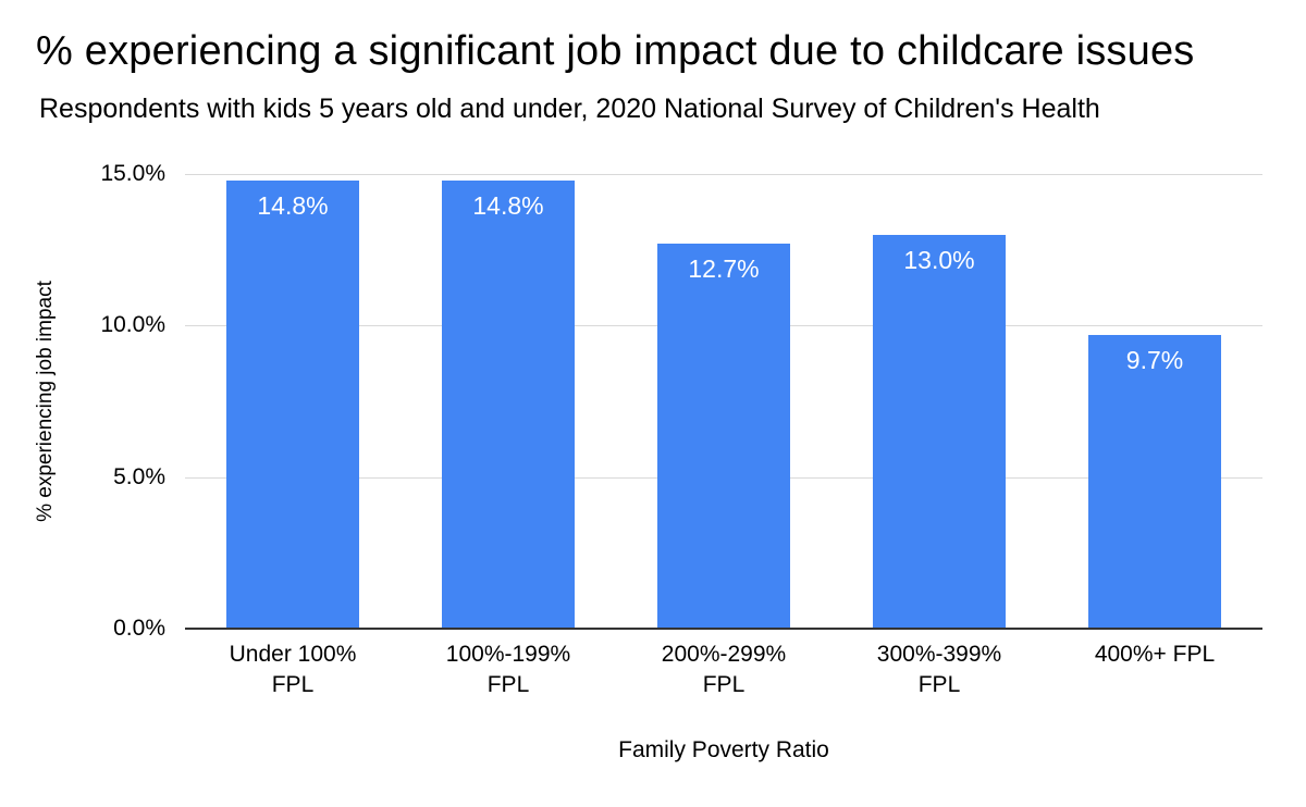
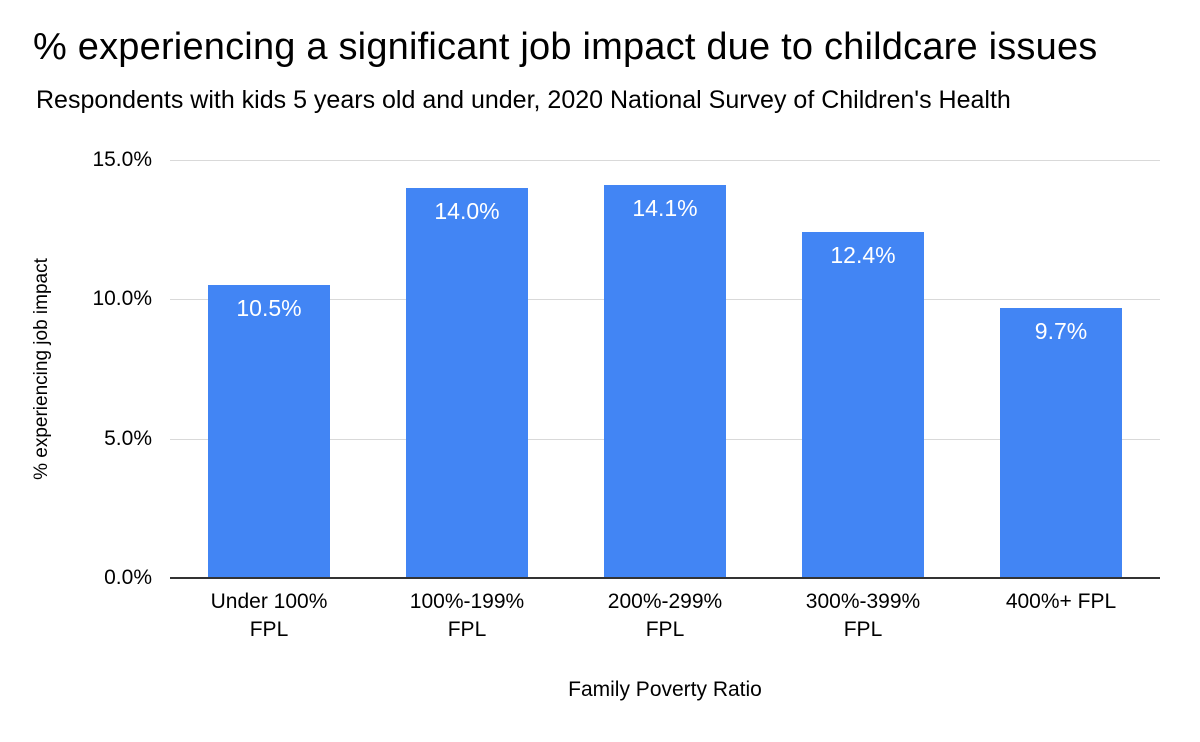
Under 100% FPL: 14.8% -> 10.5%
100%-199% FPL: 14.8% -> 14.0%
200%-299% FPL: 12.7% -> 14.1%
300%-399% FPL: 13.0% -> 12.4%
